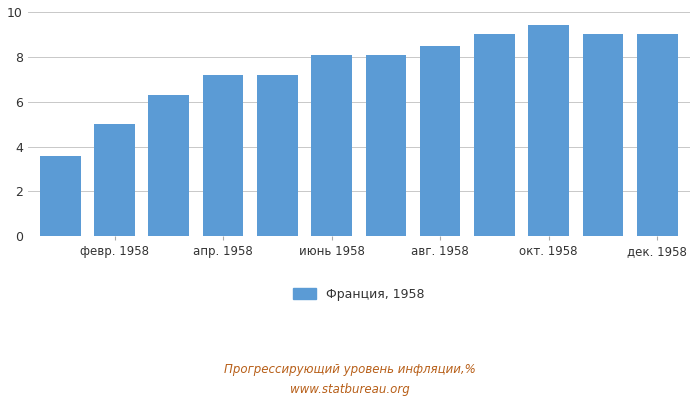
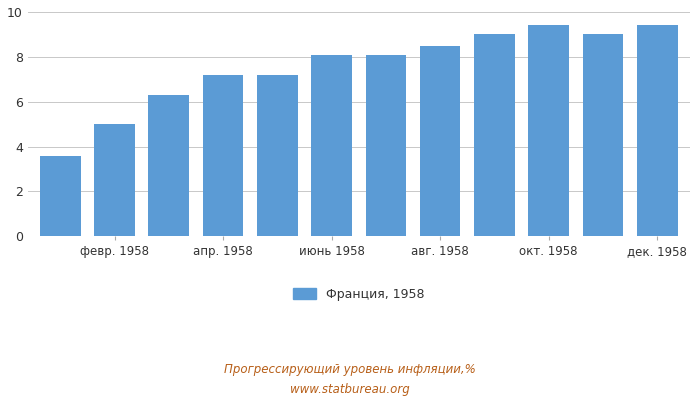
дек. 1958: 9.0 -> 9.4
